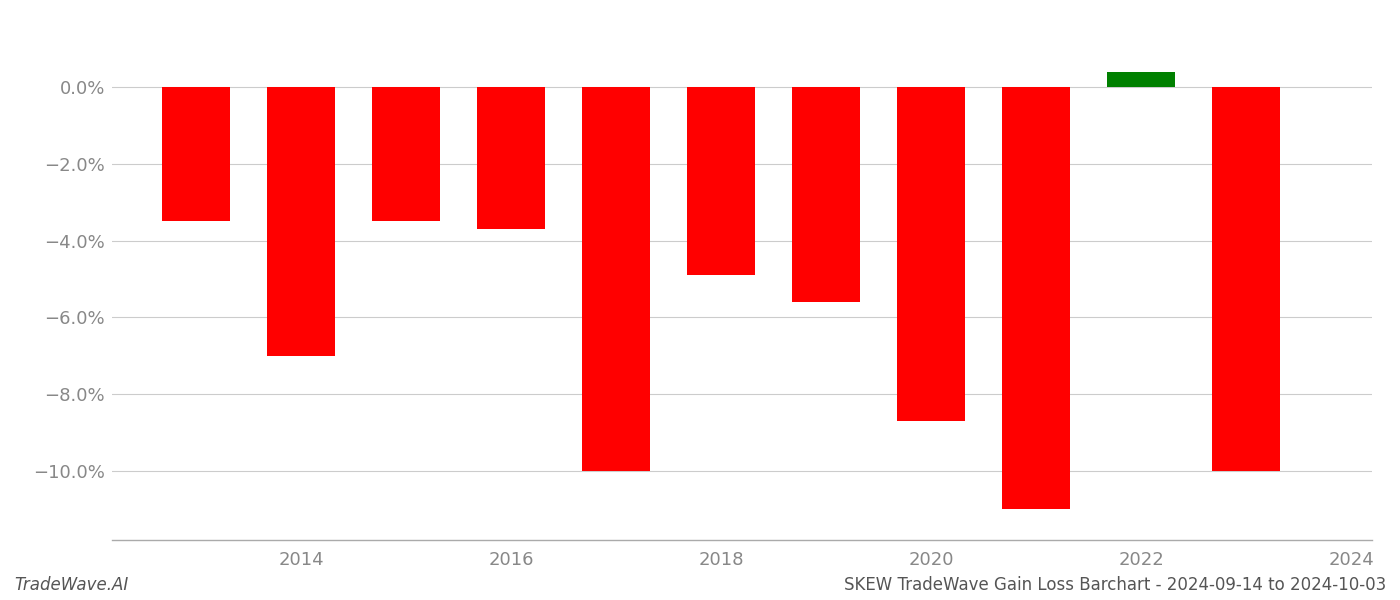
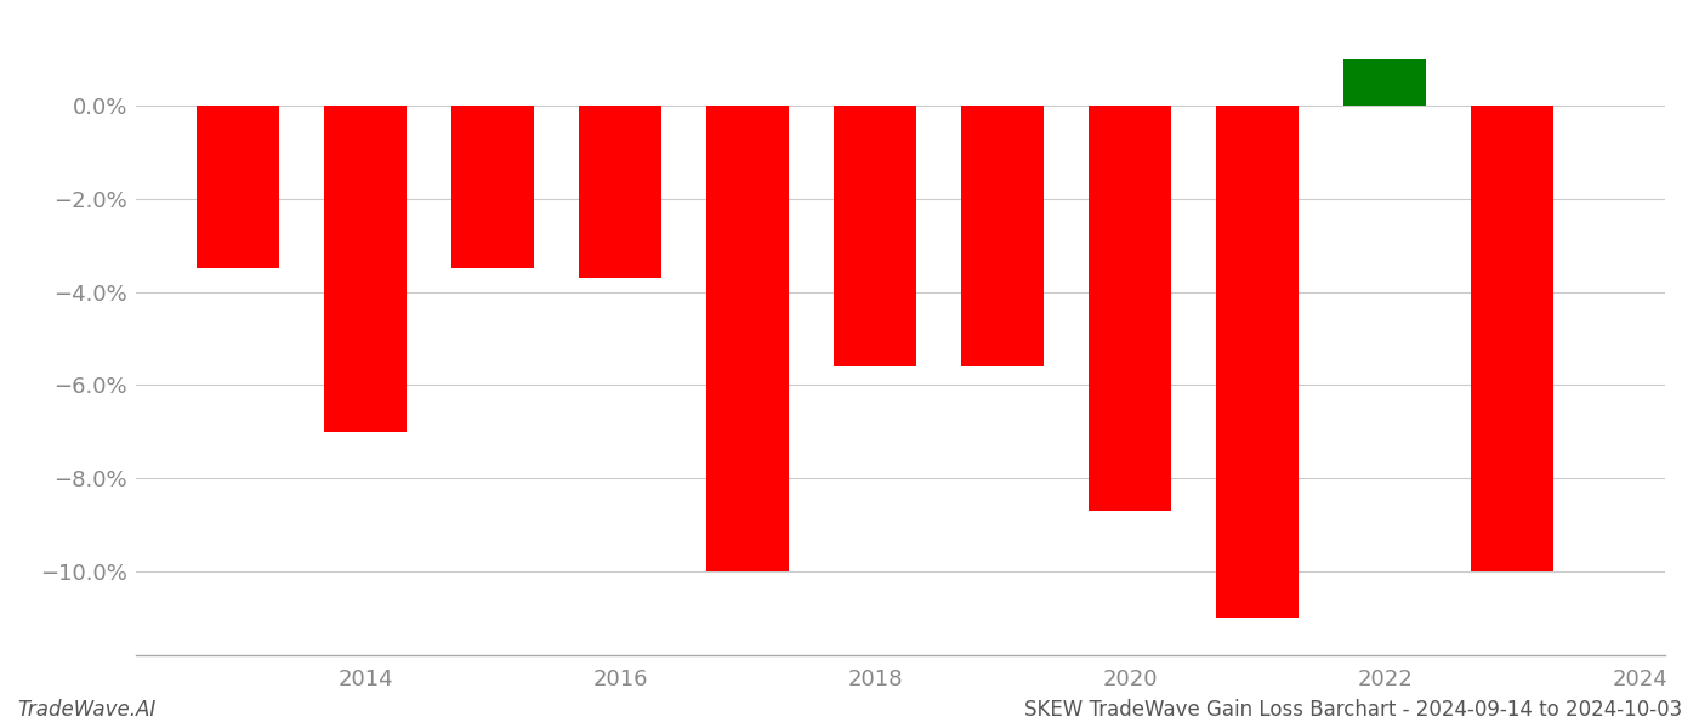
2018: -4.9% -> -5.6%
2022: 0.4% -> 1.0%
